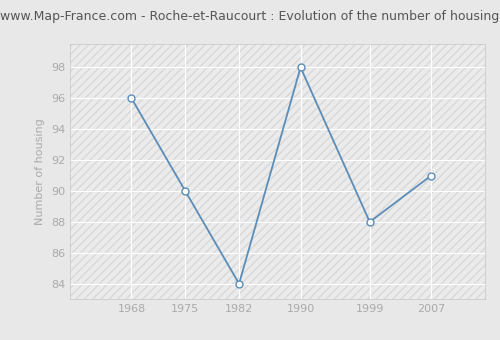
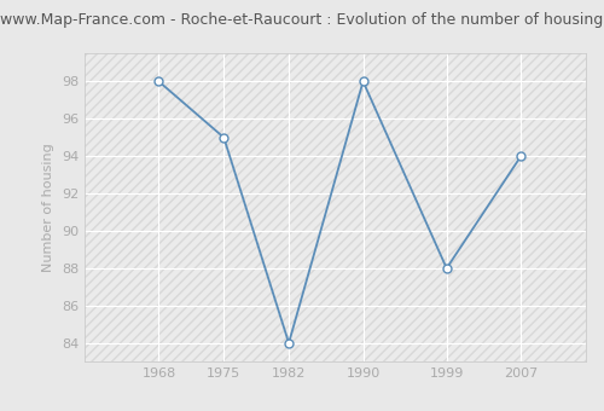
1968: 96 -> 98
1975: 90 -> 95
2007: 91 -> 94
